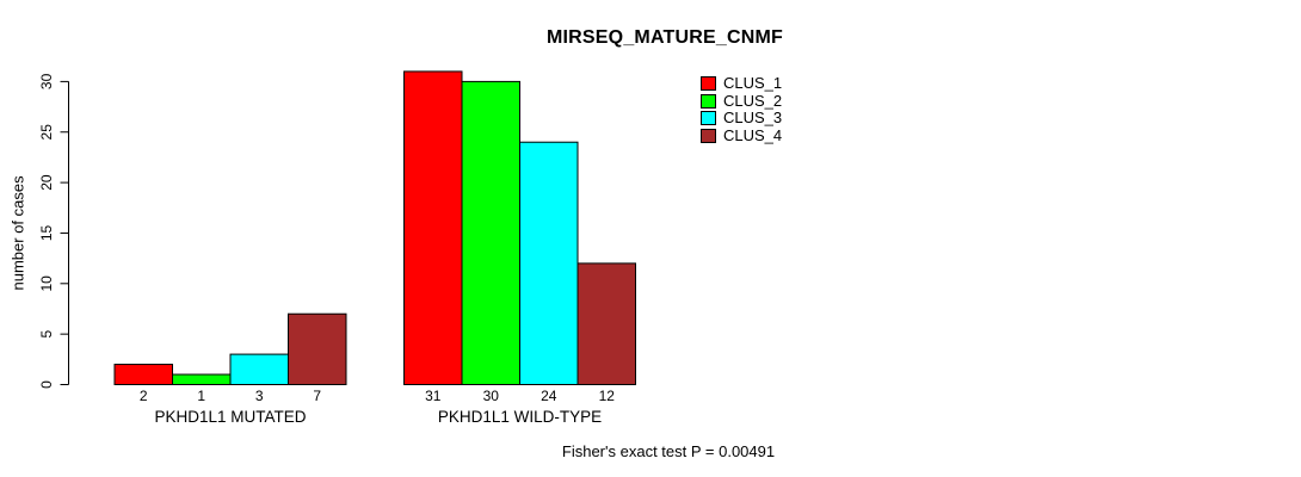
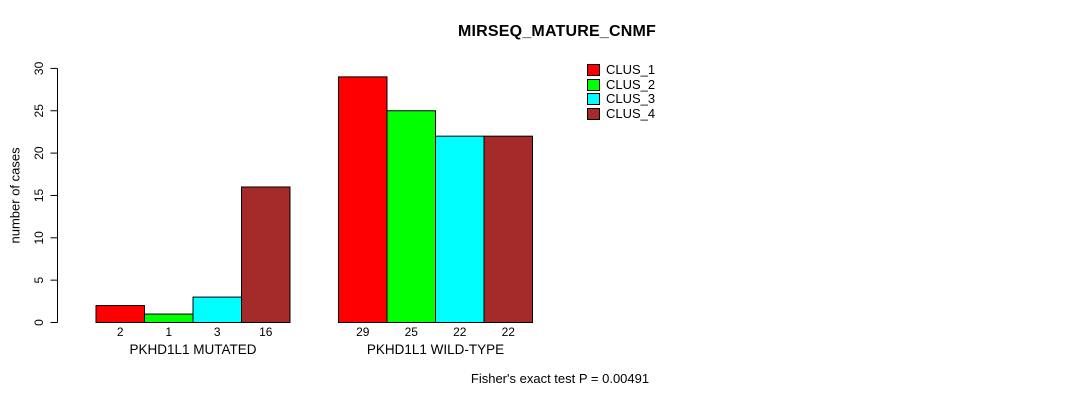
CLUS_4/PKHD1L1 MUTATED: 7 -> 16
CLUS_1/PKHD1L1 WILD-TYPE: 31 -> 29
CLUS_2/PKHD1L1 WILD-TYPE: 30 -> 25
CLUS_3/PKHD1L1 WILD-TYPE: 24 -> 22
CLUS_4/PKHD1L1 WILD-TYPE: 12 -> 22
